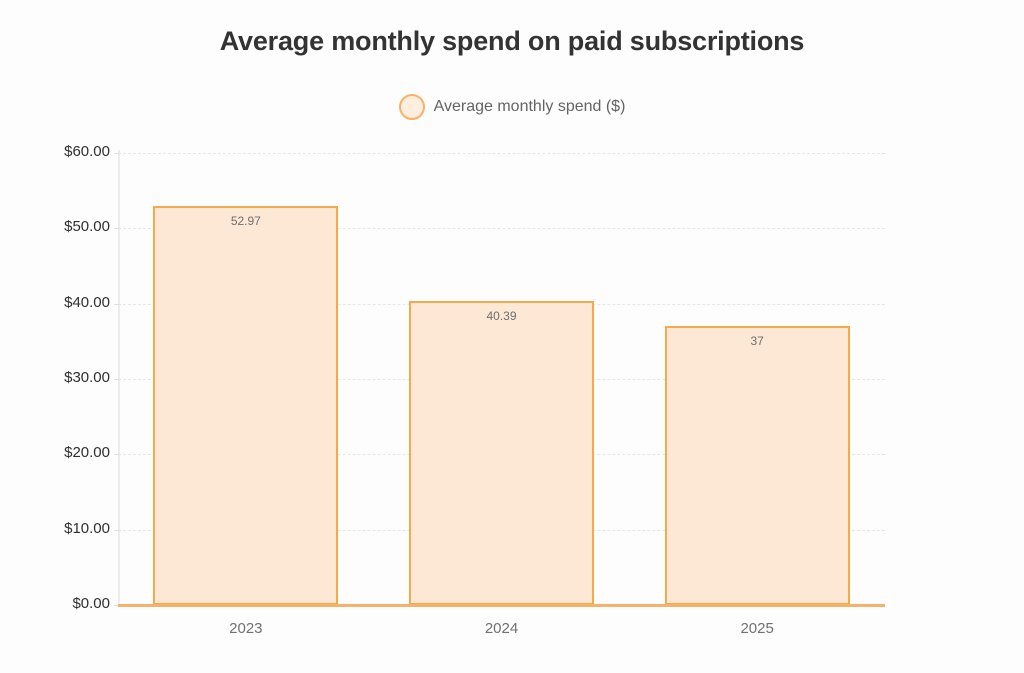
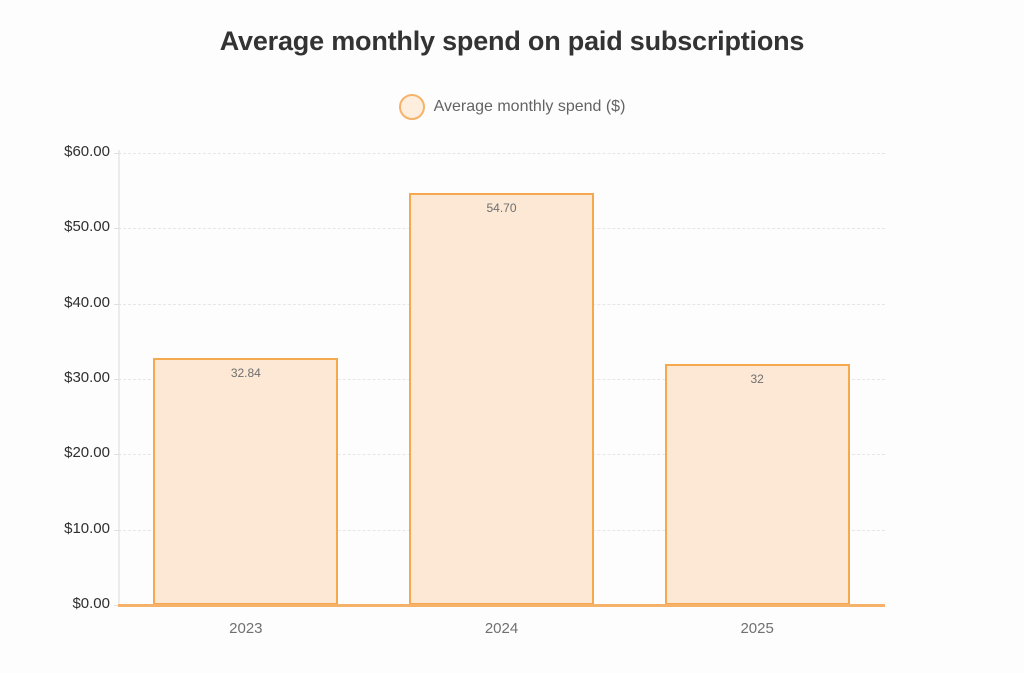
2023: 52.97 -> 32.84
2024: 40.39 -> 54.70
2025: 37 -> 32
